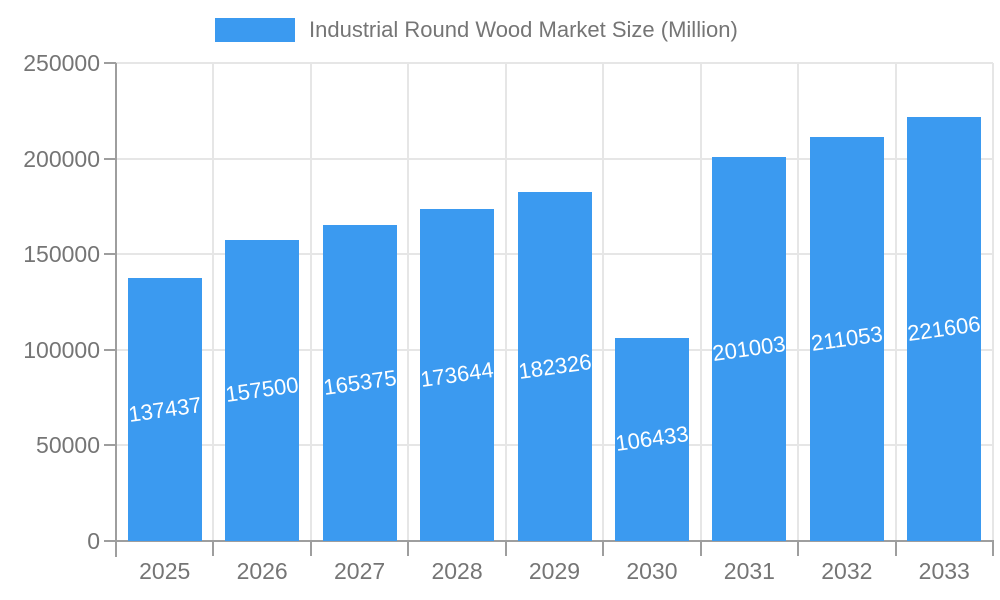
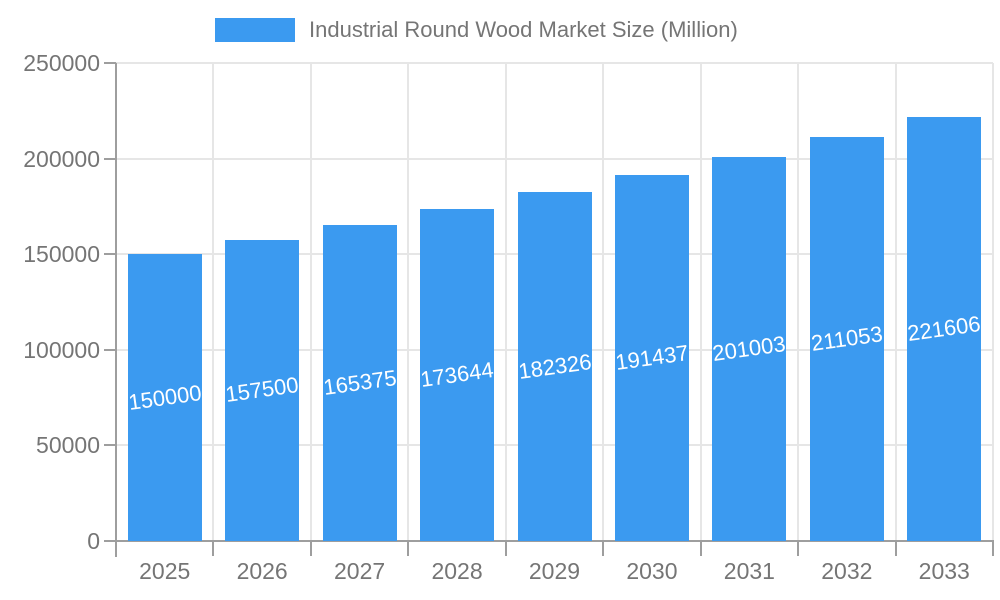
2025: 137437 -> 150000
2030: 106433 -> 191437
